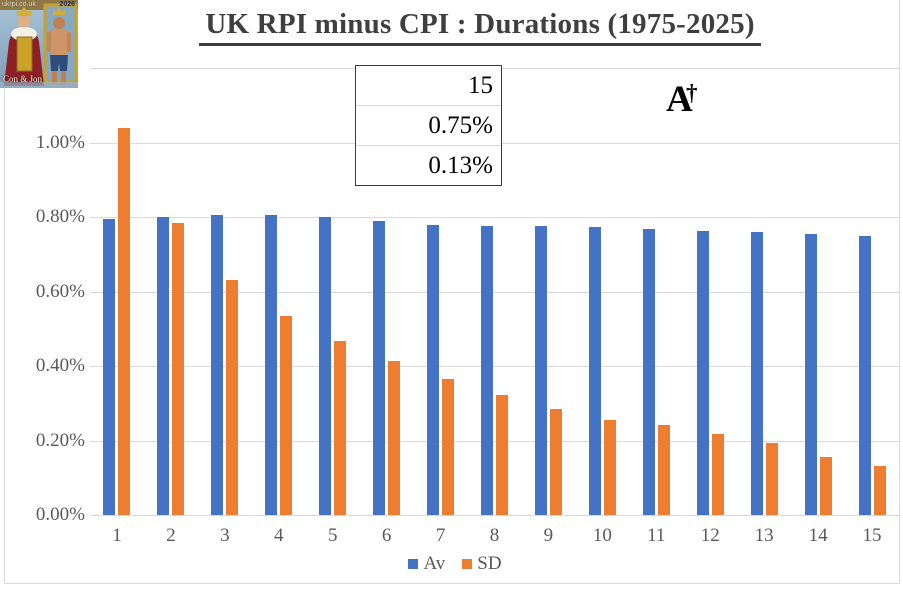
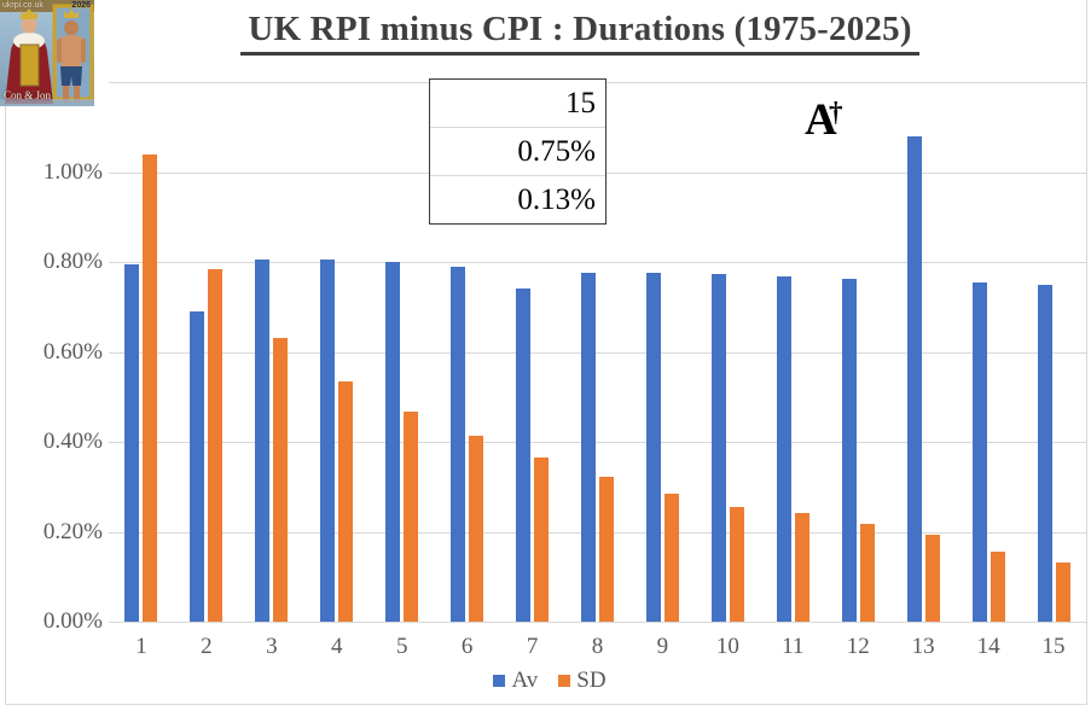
Av/2: 0.80% -> 0.69%
Av/7: 0.78% -> 0.74%
Av/13: 0.76% -> 1.08%
